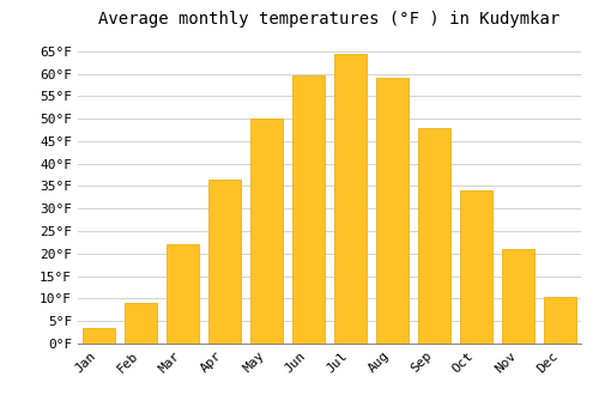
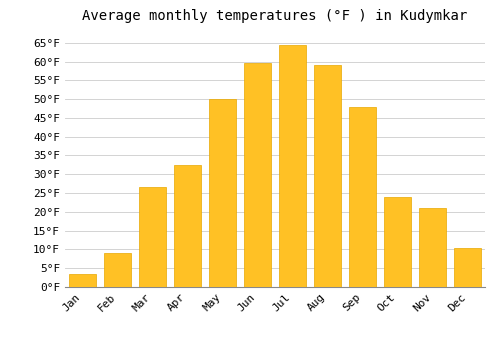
Mar: 22.0°F -> 26.5°F
Apr: 36.5°F -> 32.5°F
Oct: 34.0°F -> 24.0°F
